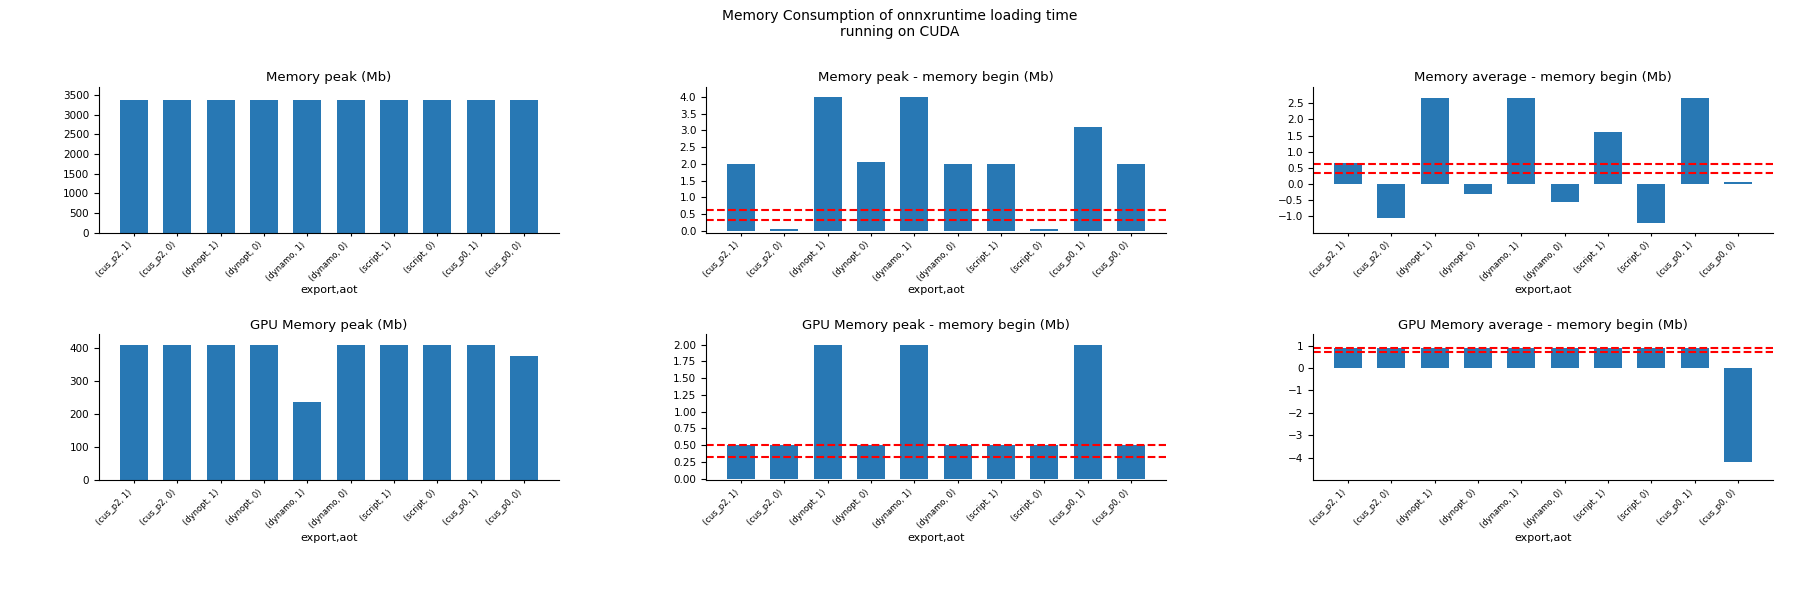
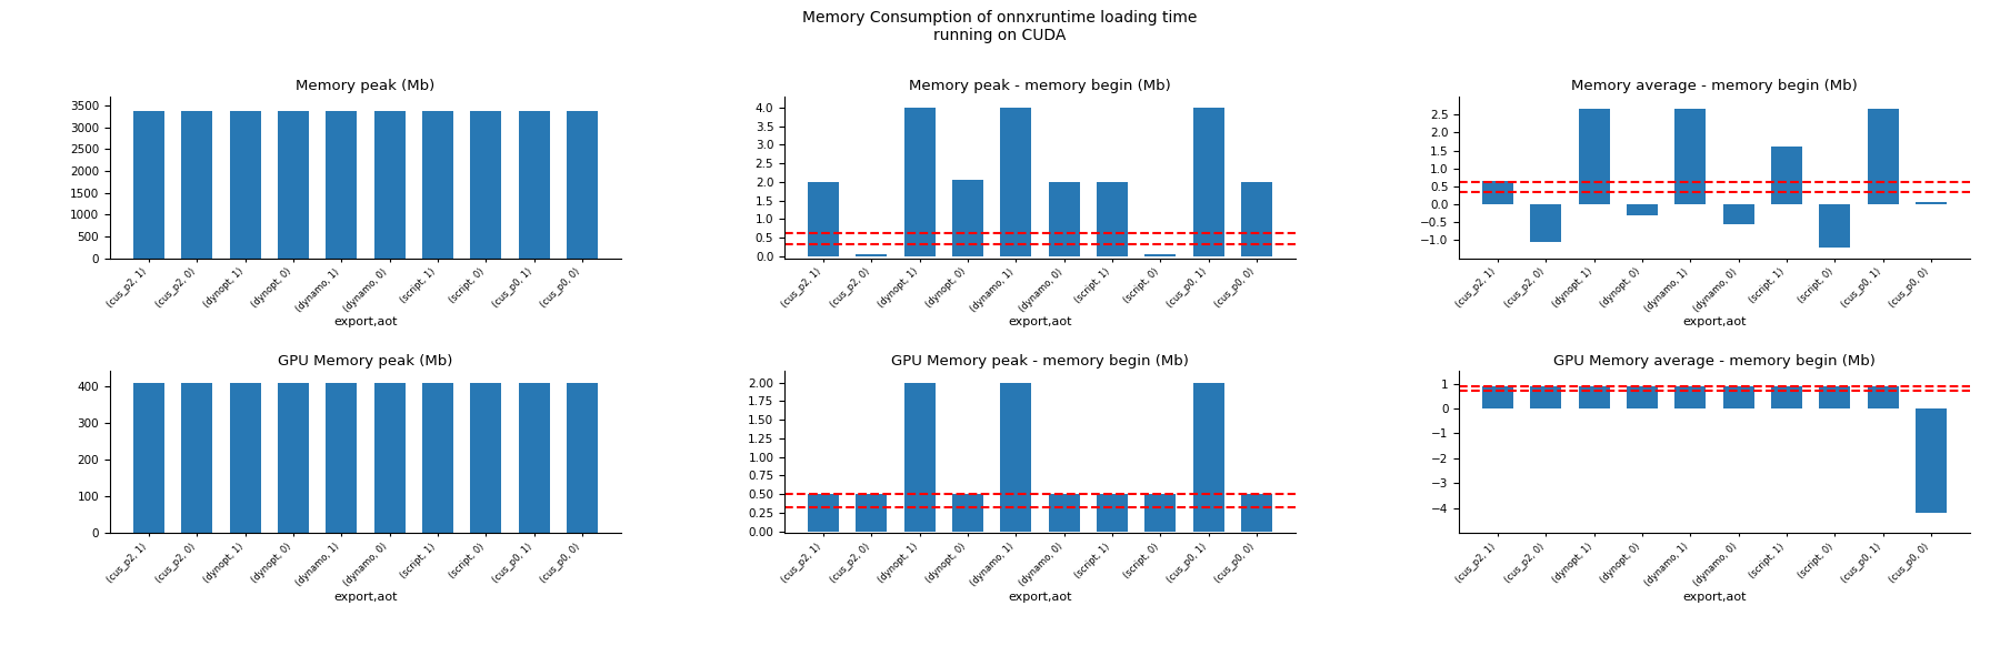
Memory peak - memory begin (Mb)/(cus_p0, 1): 3.10 -> 4.00
GPU Memory peak (Mb)/(dynamo, 1): 235 -> 408
GPU Memory peak (Mb)/(cus_p0, 0): 375 -> 408
